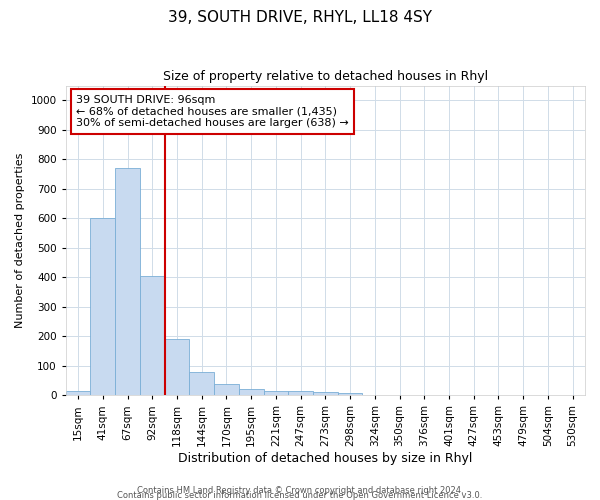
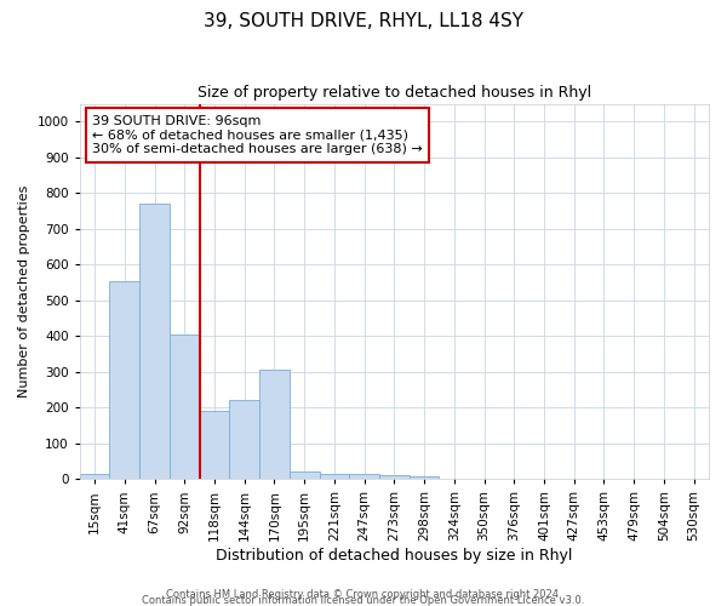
41sqm: 600 -> 555
144sqm: 78 -> 220
170sqm: 38 -> 305
